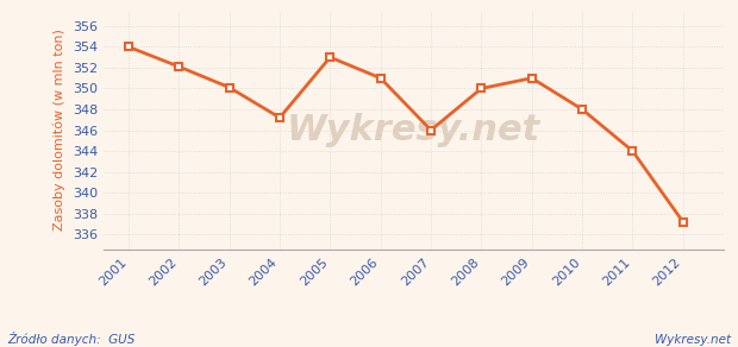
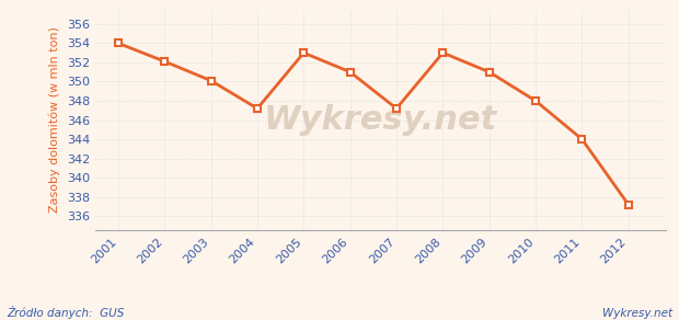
2007: 346.0 -> 347.2
2008: 350.0 -> 353.0
